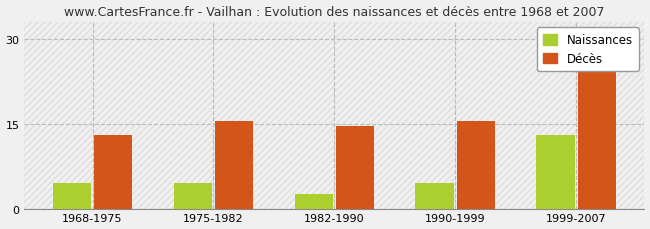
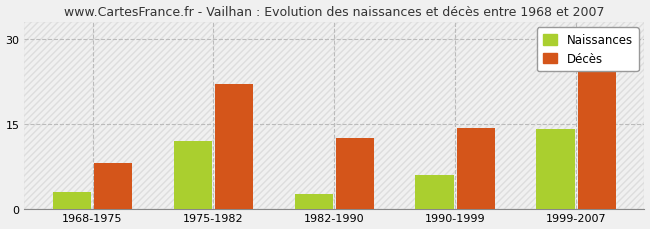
Naissances/1968-1975: 4.5 -> 3.0
Décès/1968-1975: 13.0 -> 8.0
Naissances/1975-1982: 4.5 -> 12.0
Décès/1975-1982: 15.5 -> 22.0
Décès/1982-1990: 14.5 -> 12.4
Naissances/1990-1999: 4.5 -> 6.0
Décès/1990-1999: 15.5 -> 14.2
Naissances/1999-2007: 13.0 -> 14.0
